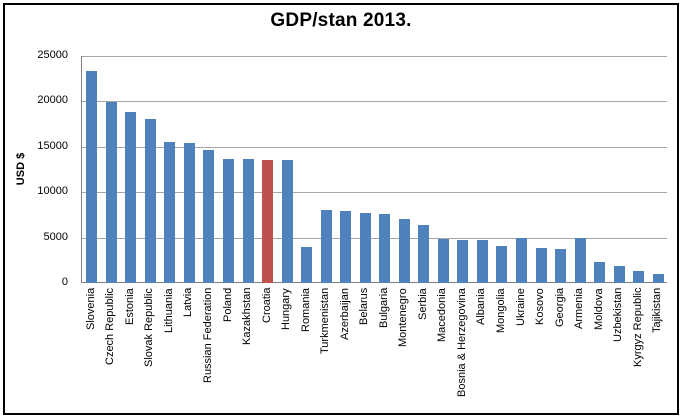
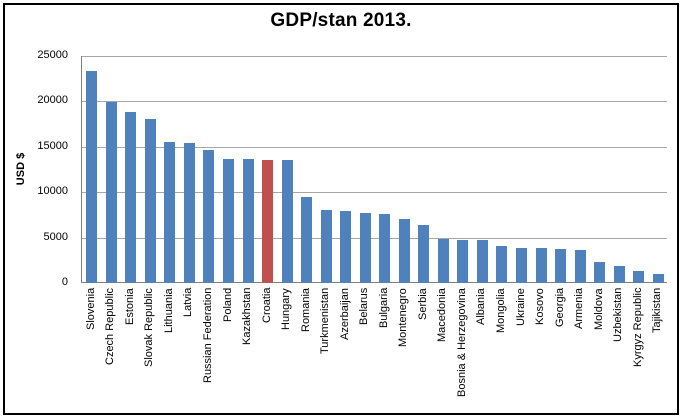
Romania: 4000 -> 10000
Ukraine: 5000 -> 4000
Armenia: 5000 -> 4000
